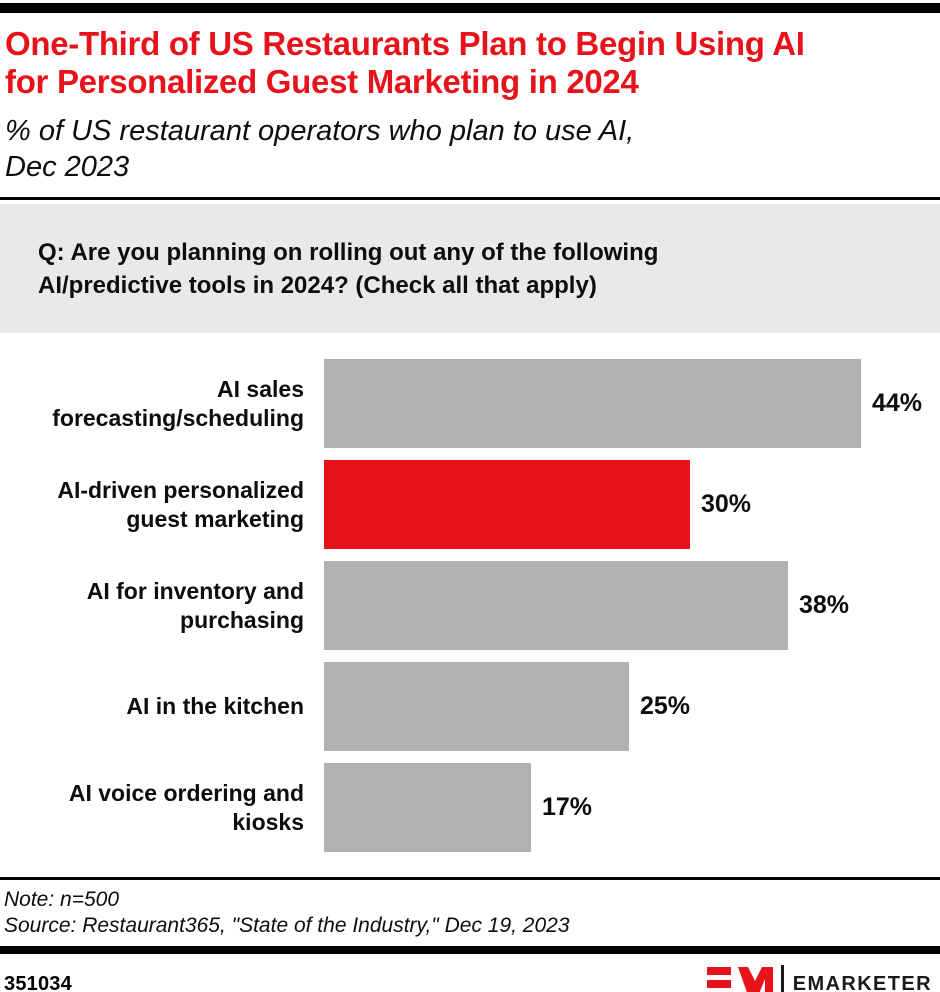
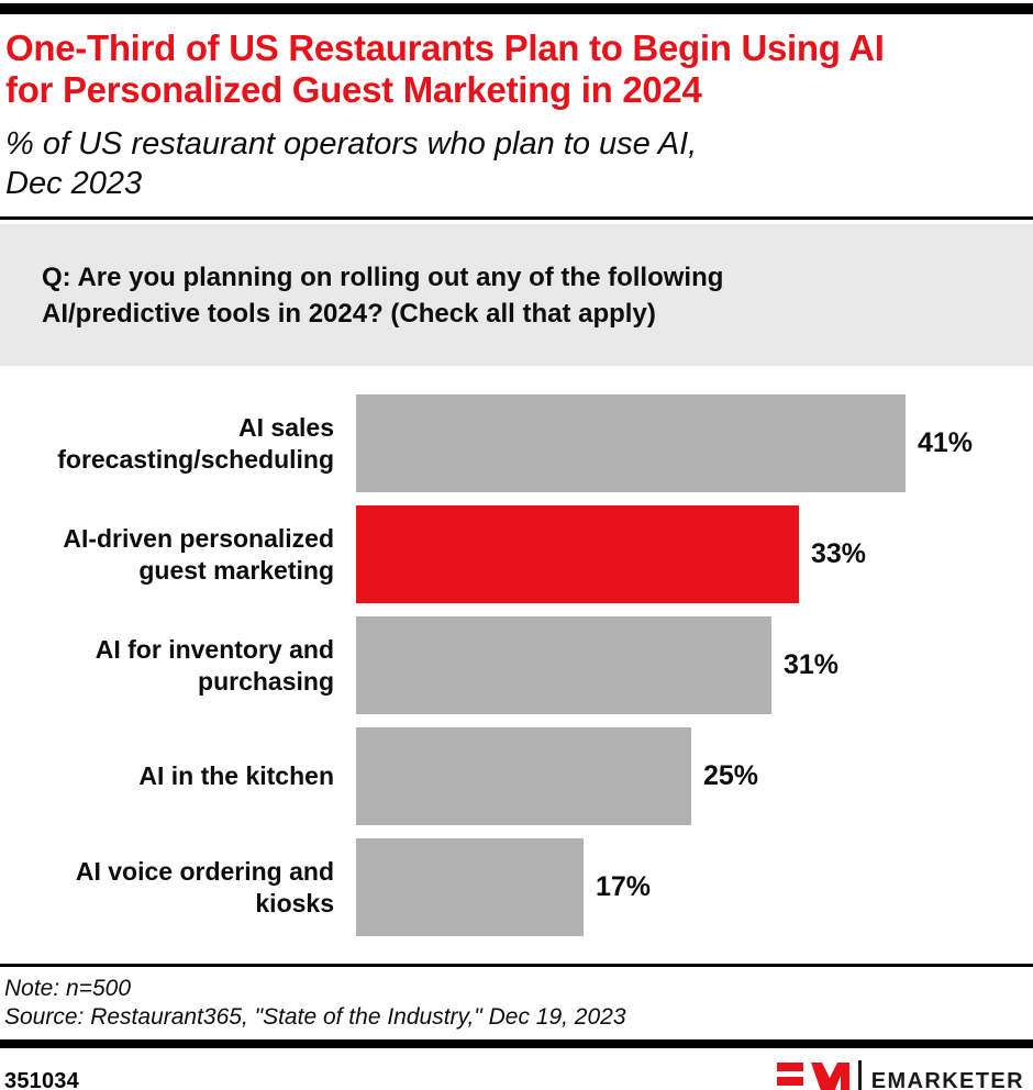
AI sales forecasting/scheduling: 44% -> 41%
AI-driven personalized guest marketing: 30% -> 33%
AI for inventory and purchasing: 38% -> 31%
